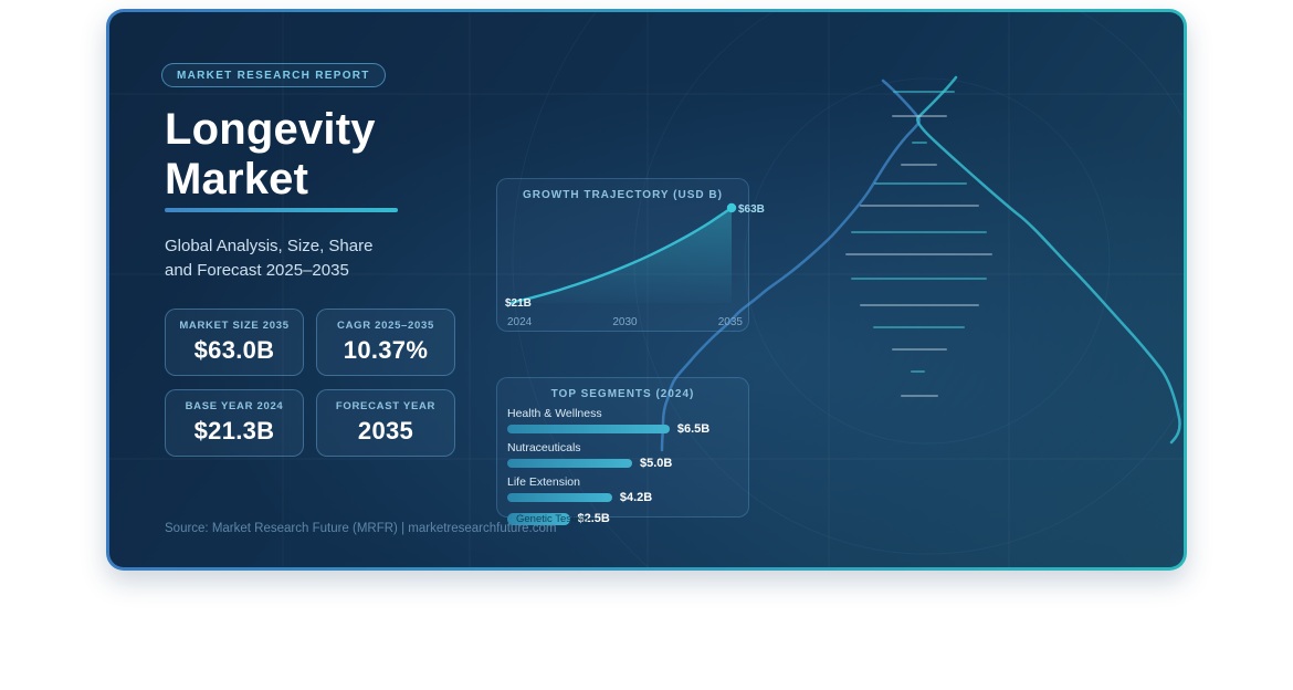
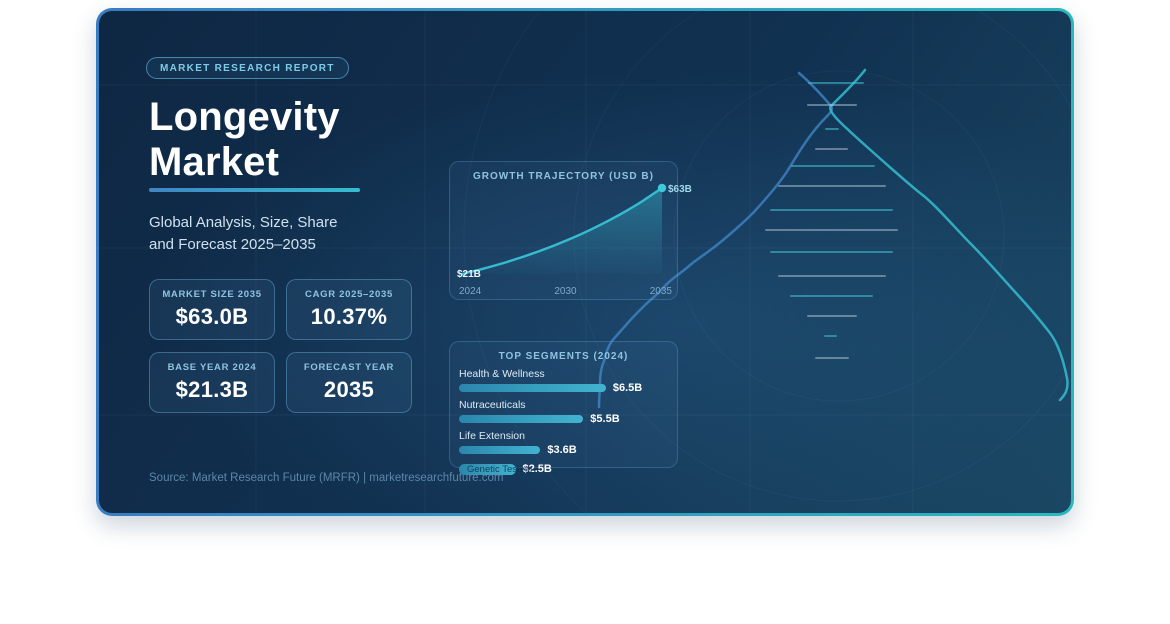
TOP SEGMENTS (2024)/Nutraceuticals: $5.0B -> $5.5B
TOP SEGMENTS (2024)/Life Extension: $4.2B -> $3.6B
